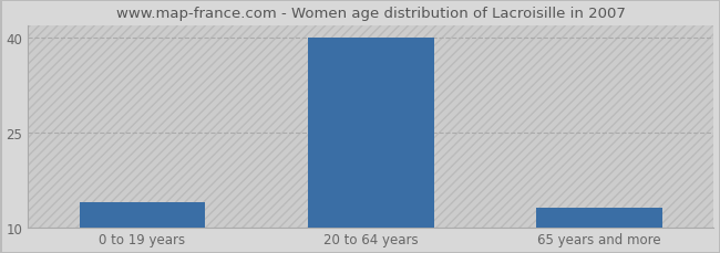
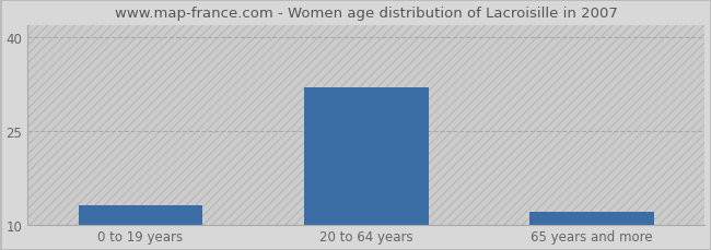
0 to 19 years: 14 -> 13
20 to 64 years: 40 -> 32
65 years and more: 13 -> 12
